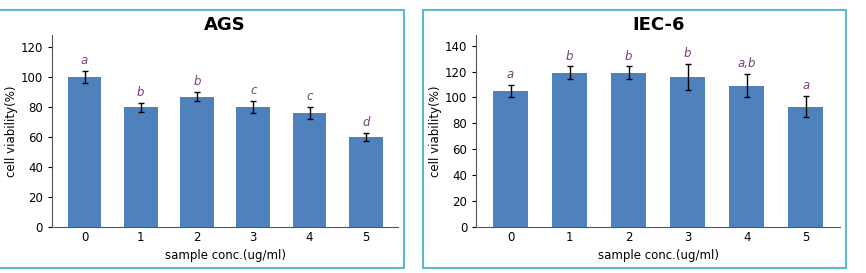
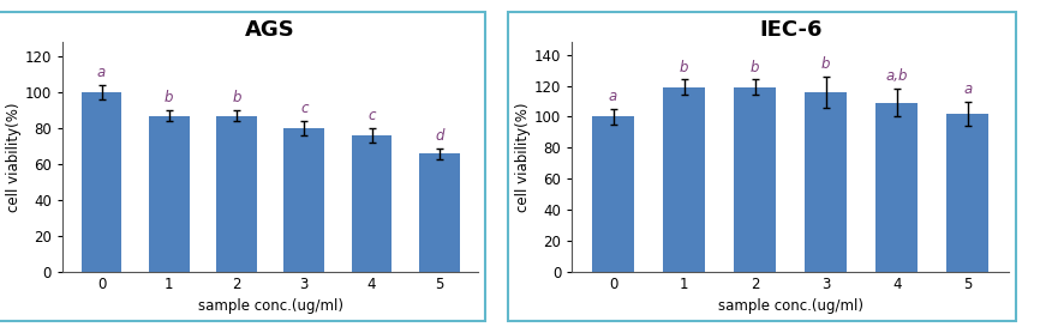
AGS/1: 80 -> 87
AGS/5: 60 -> 66
IEC-6/0: 105 -> 100
IEC-6/5: 93 -> 102
